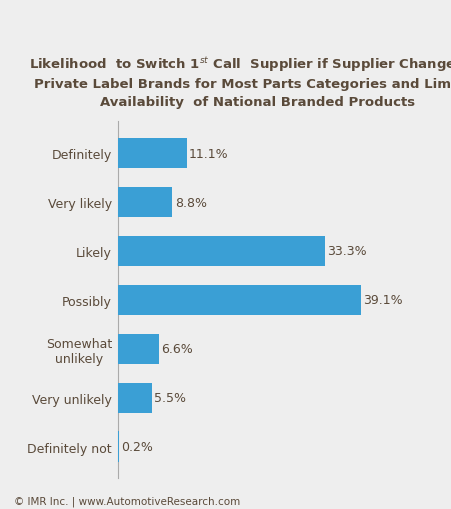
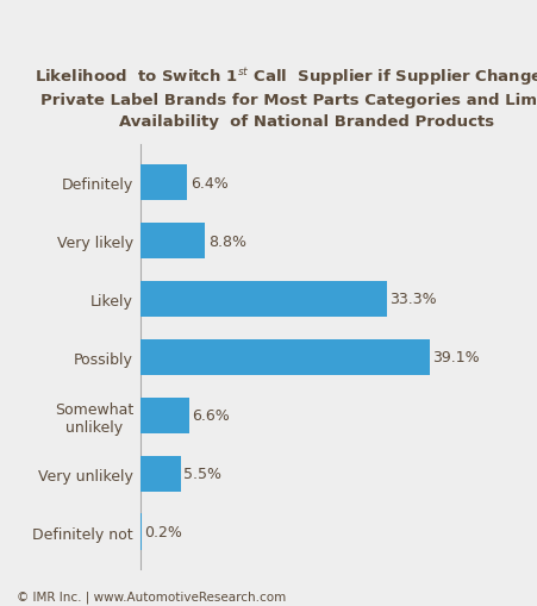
Definitely: 11.1% -> 6.4%
